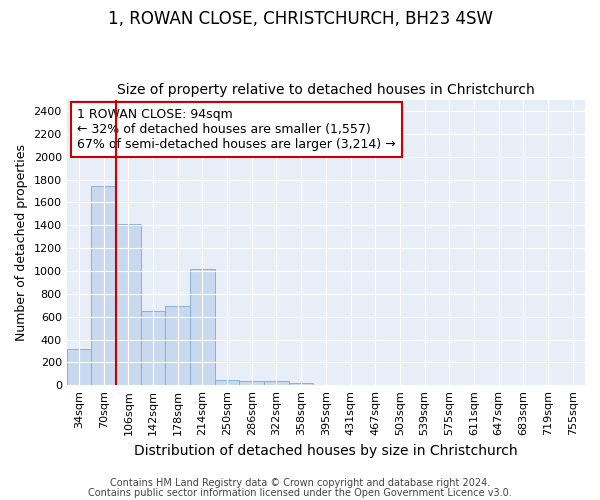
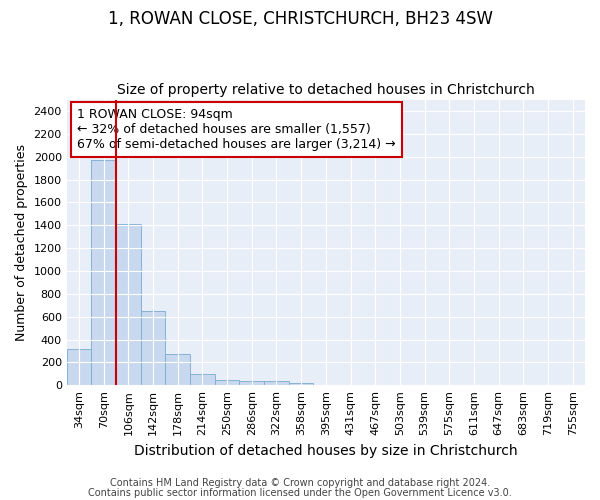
70sqm: 1740 -> 1970
178sqm: 690 -> 280
214sqm: 1020 -> 100
